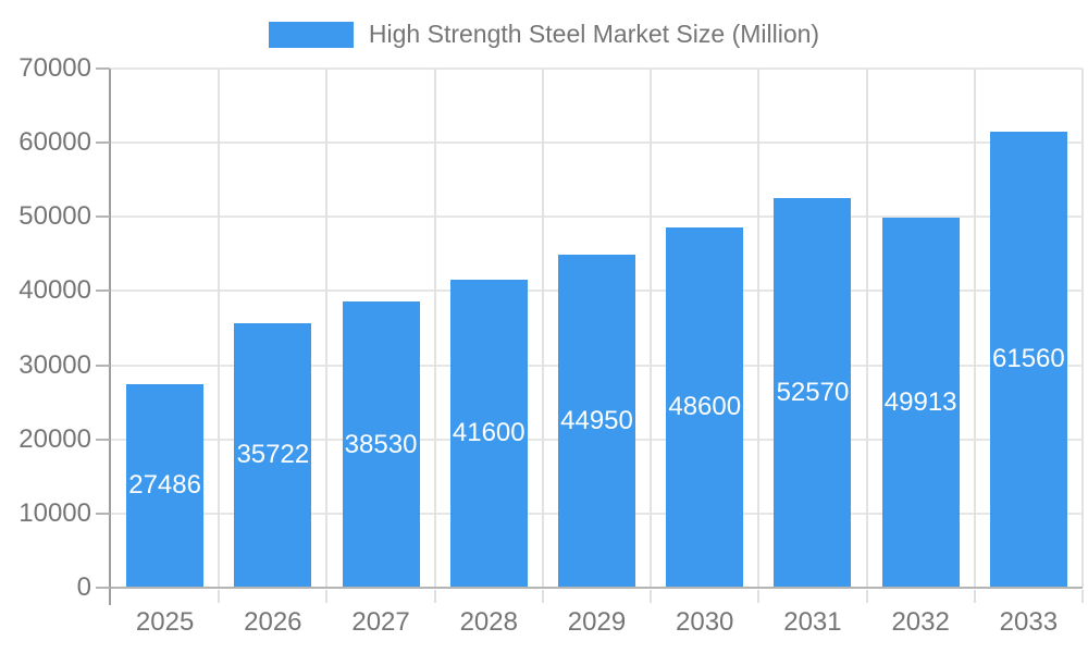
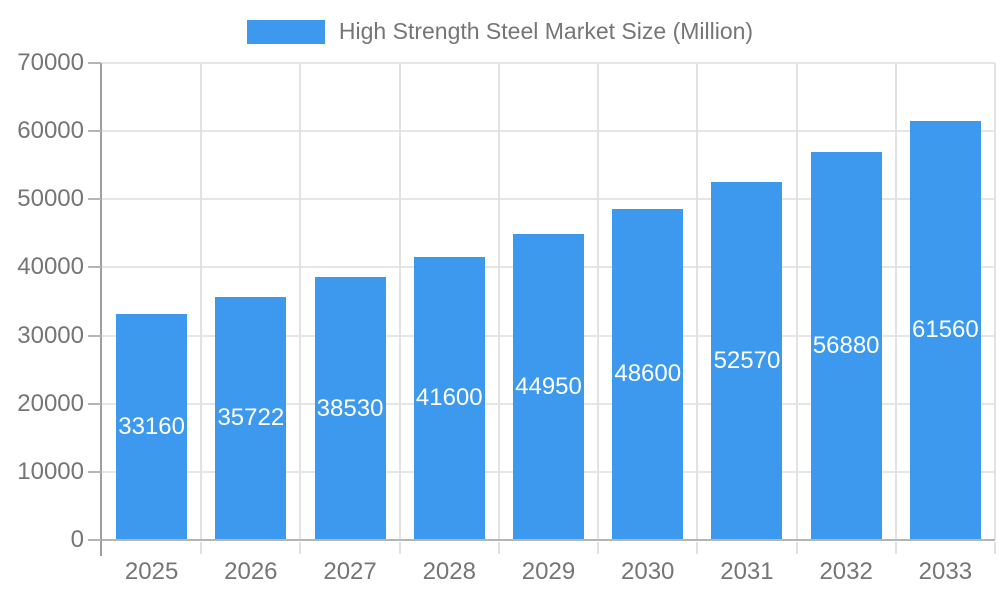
2025: 27486 -> 33160
2032: 49913 -> 56880
